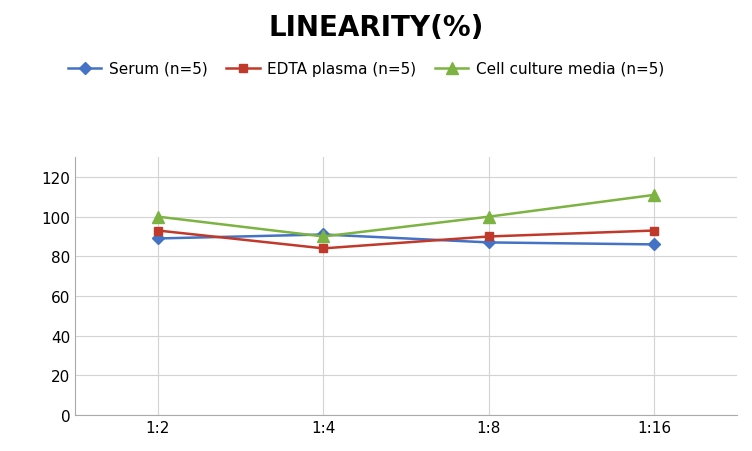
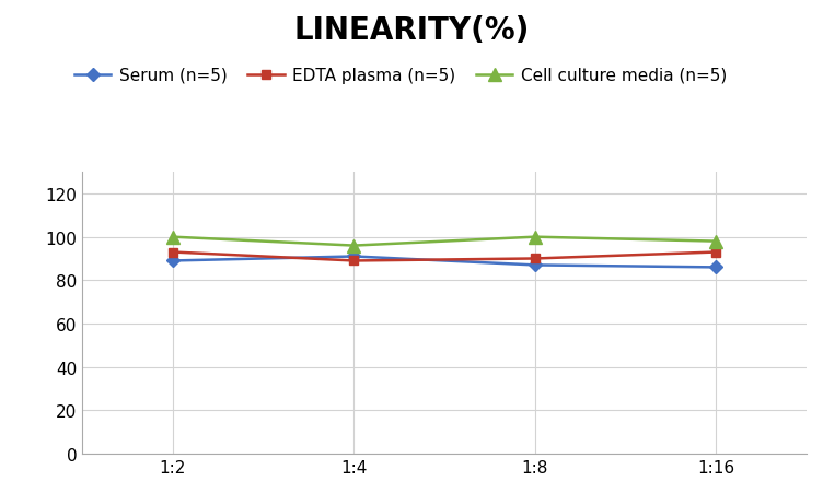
EDTA plasma (n=5)/1:4: 84 -> 89
Cell culture media (n=5)/1:4: 90 -> 96
Cell culture media (n=5)/1:16: 111 -> 98
